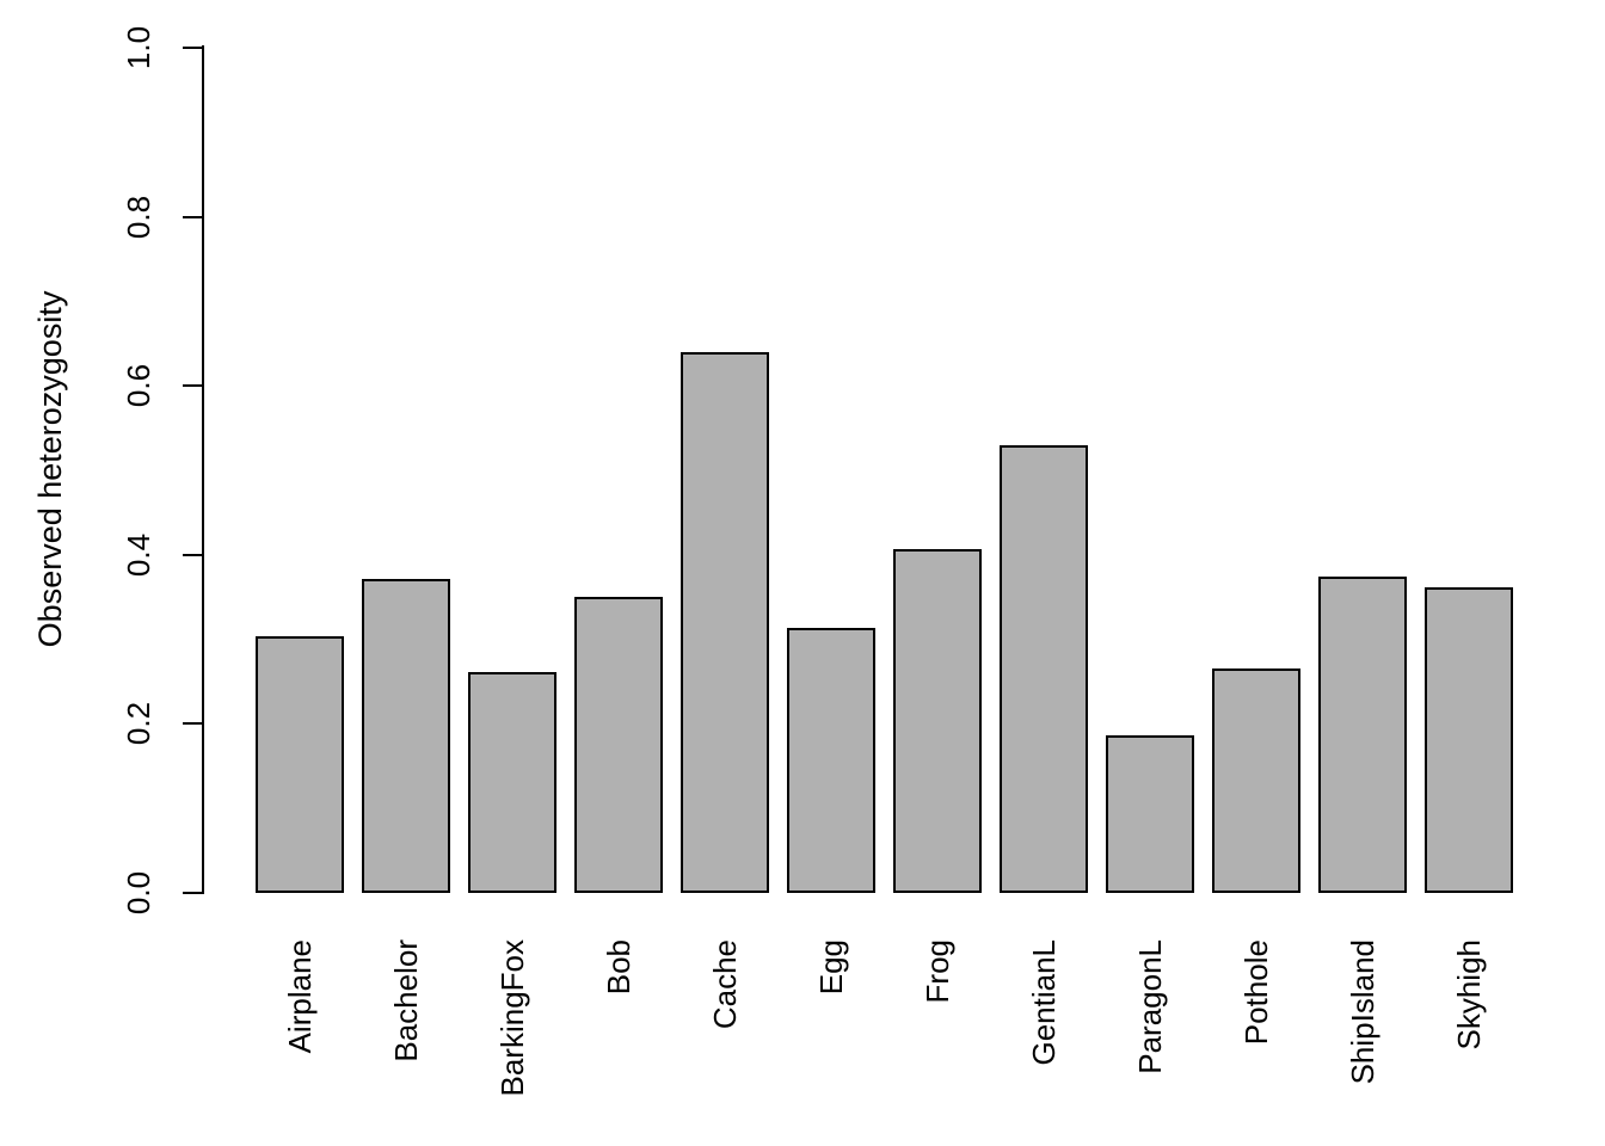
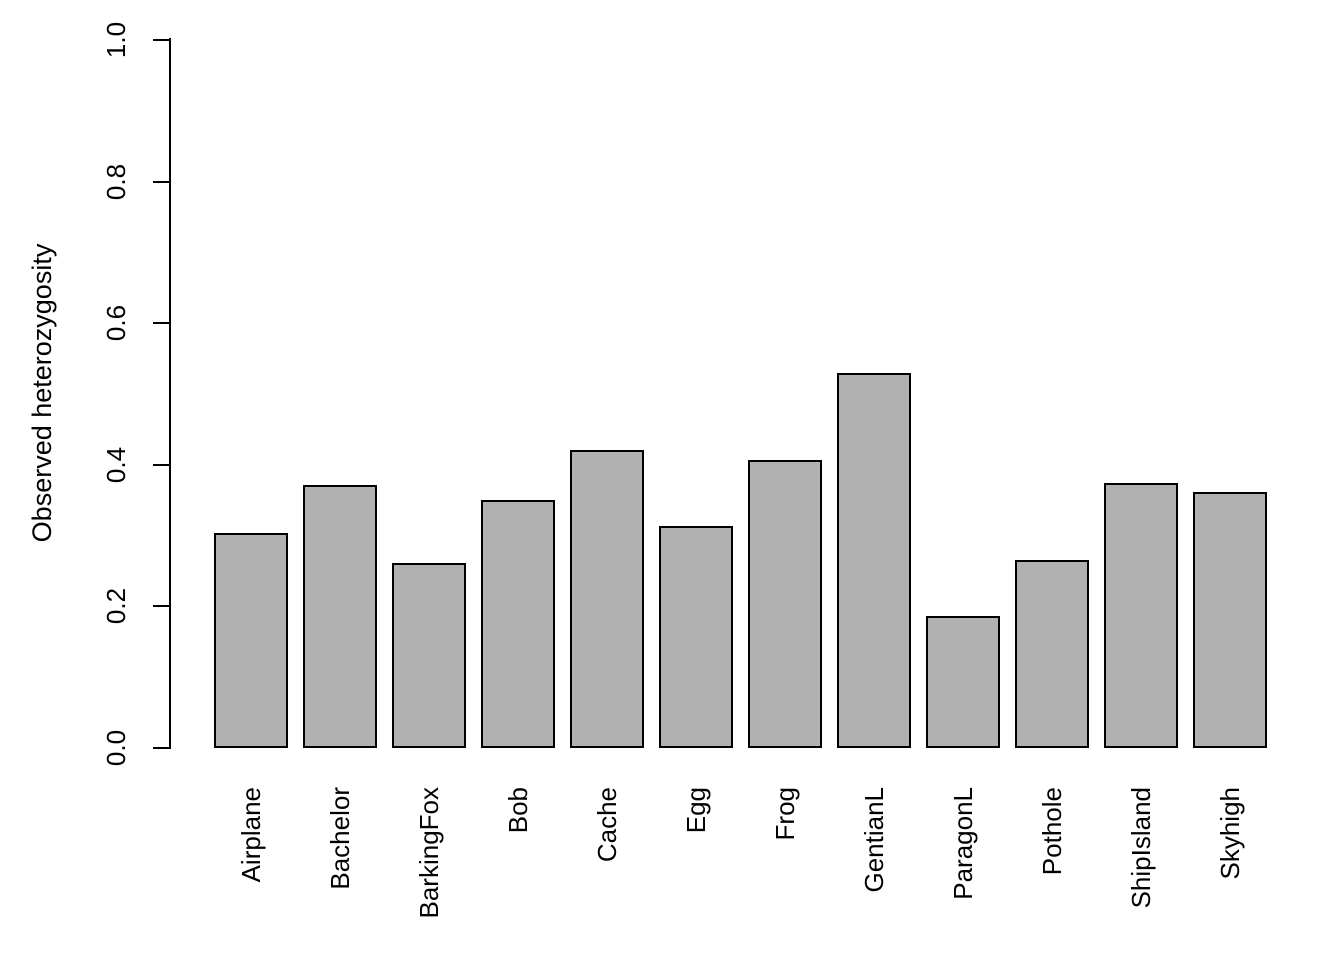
Cache: 0.64 -> 0.42
